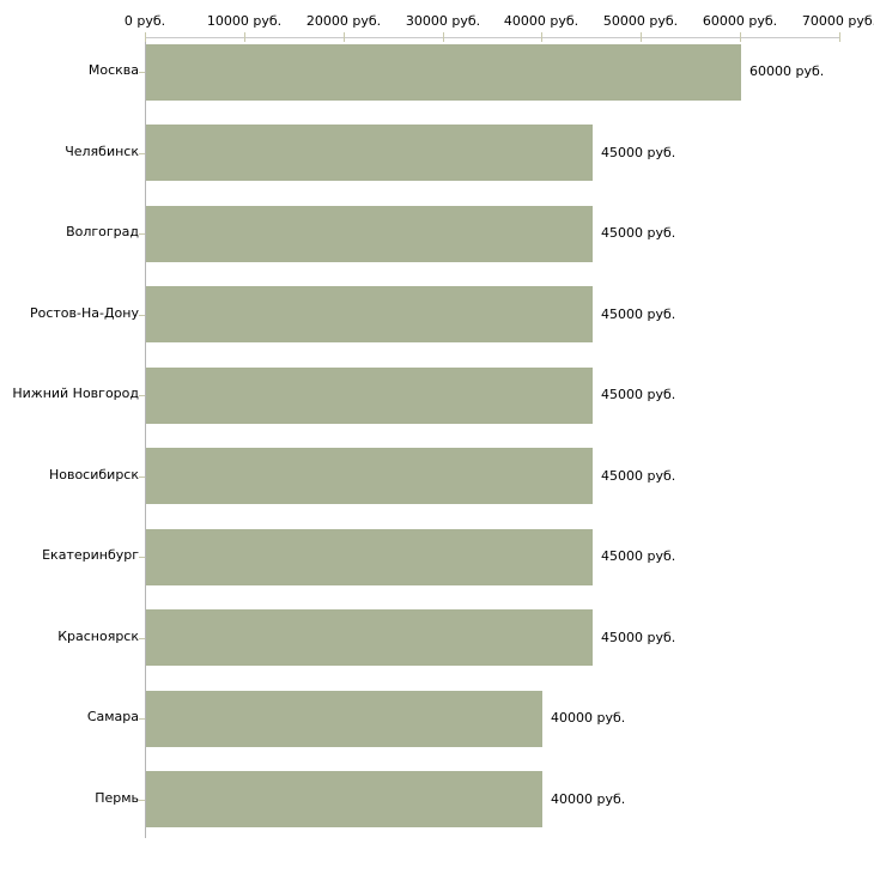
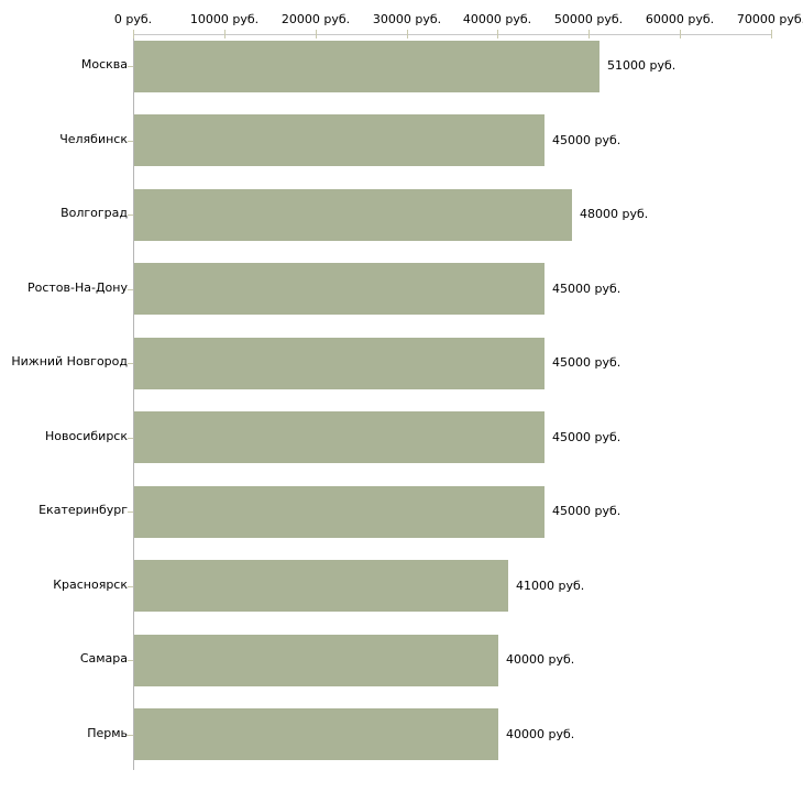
Москва: 60000 -> 51000
Волгоград: 45000 -> 48000
Красноярск: 45000 -> 41000
